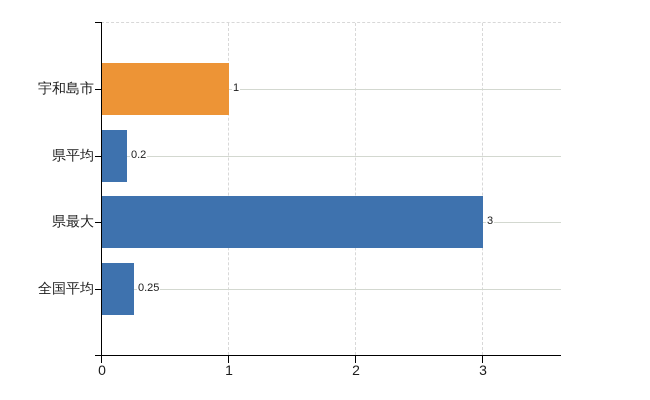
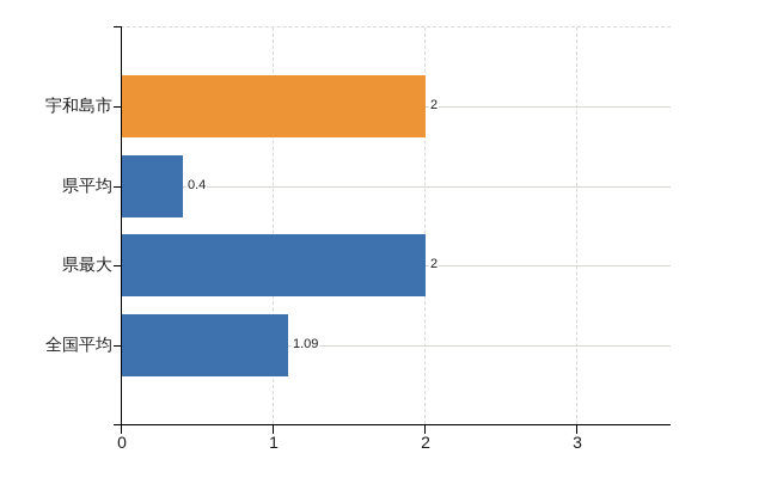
宇和島市: 1 -> 2
県平均: 0.2 -> 0.4
県最大: 3 -> 2
全国平均: 0.25 -> 1.09
